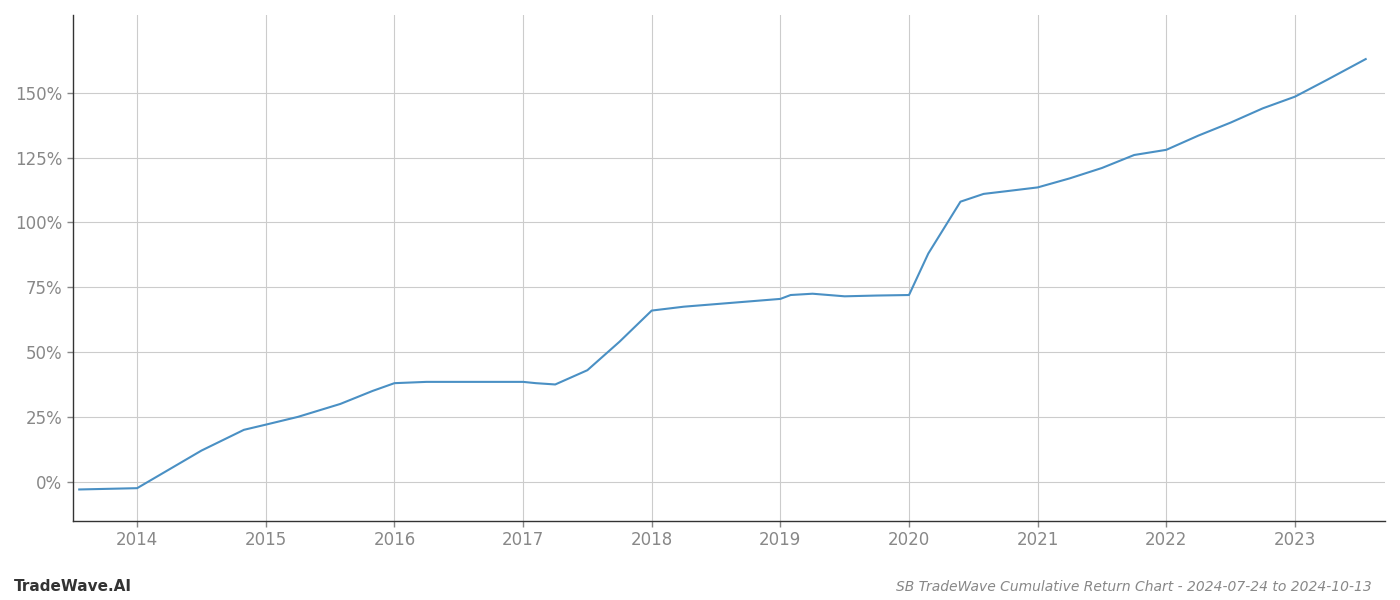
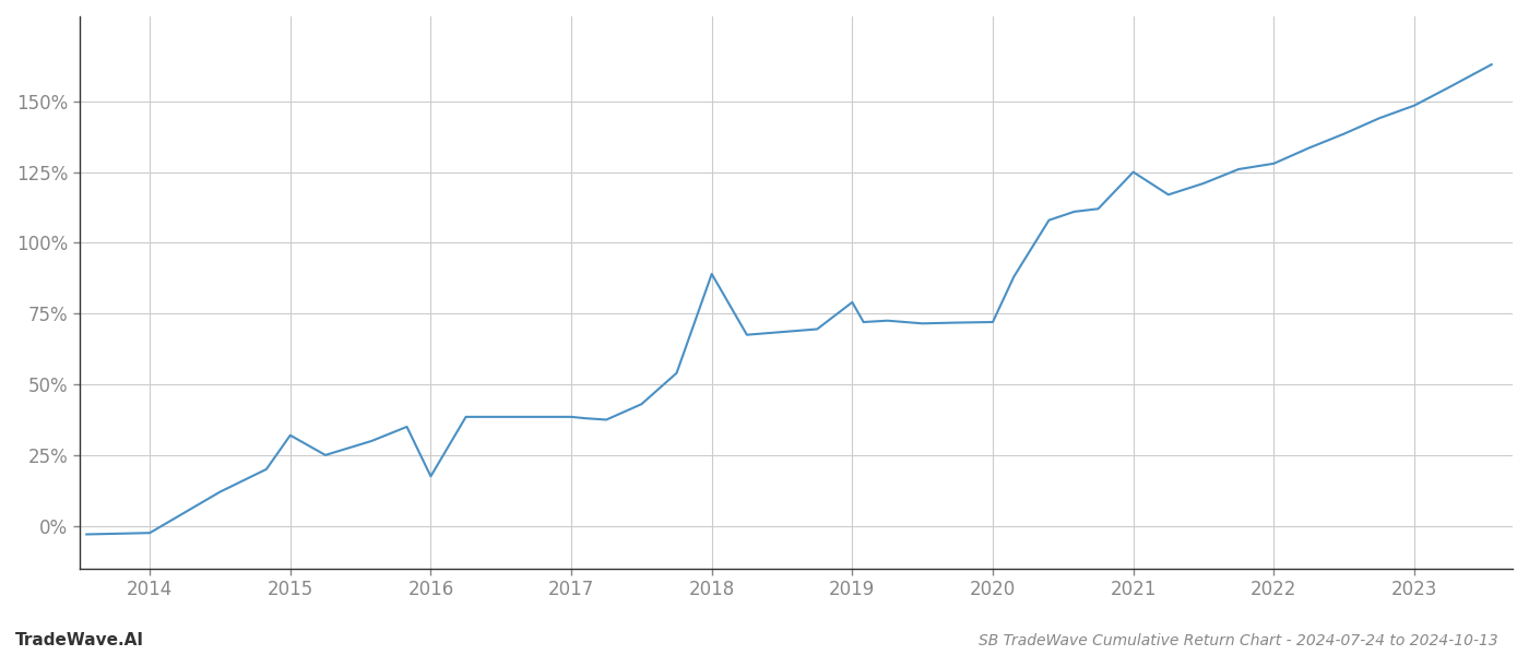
2015: 22.0% -> 32.0%
2016: 38.0% -> 17.5%
2018: 66.0% -> 89.0%
2019: 70.5% -> 79.0%
2021: 113.5% -> 125.0%
